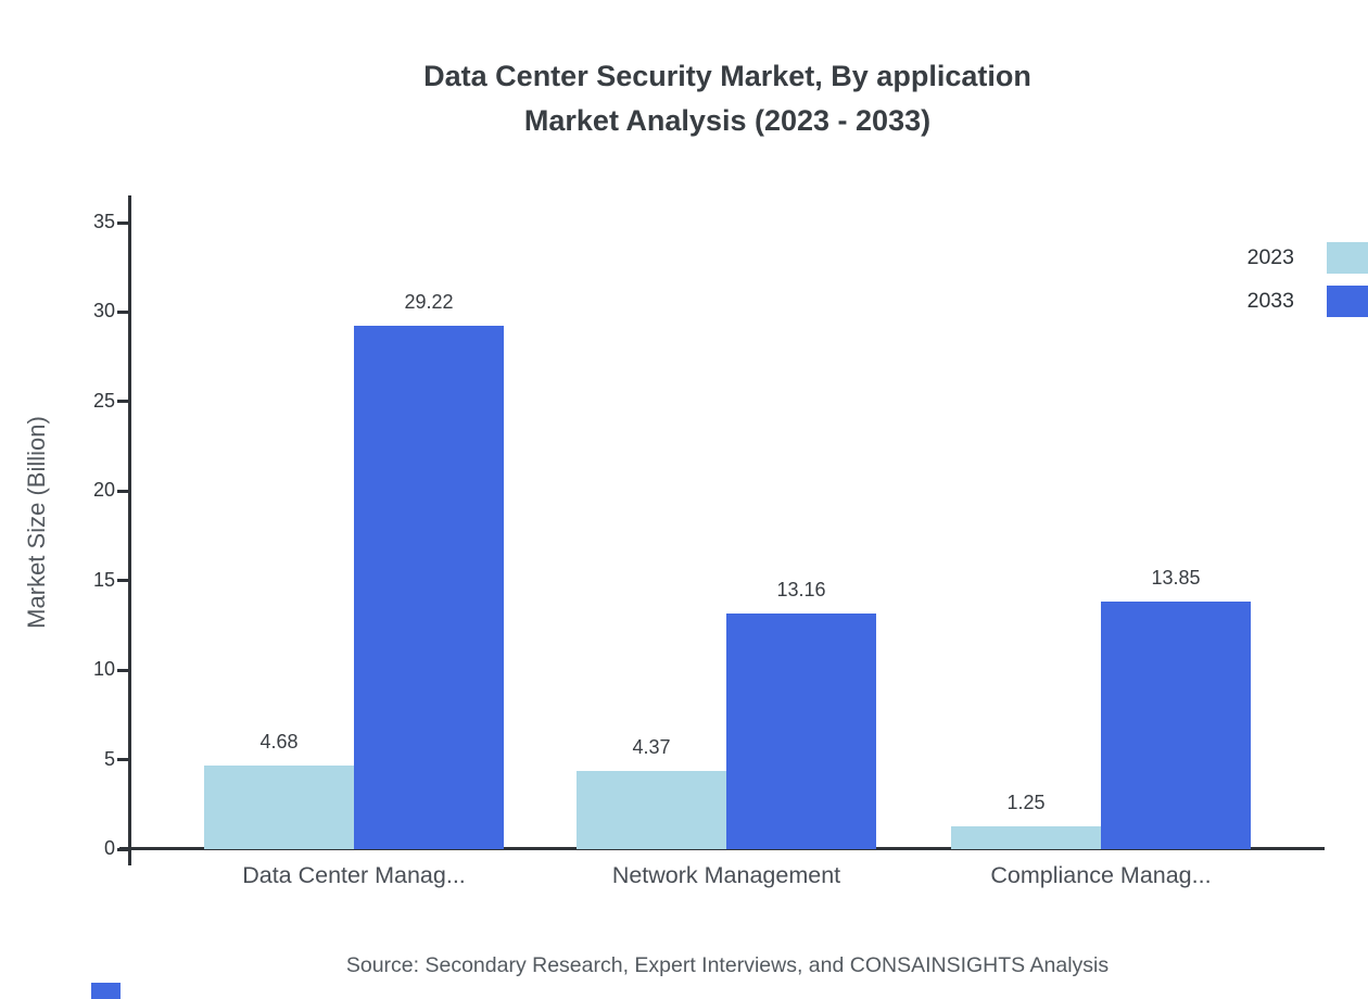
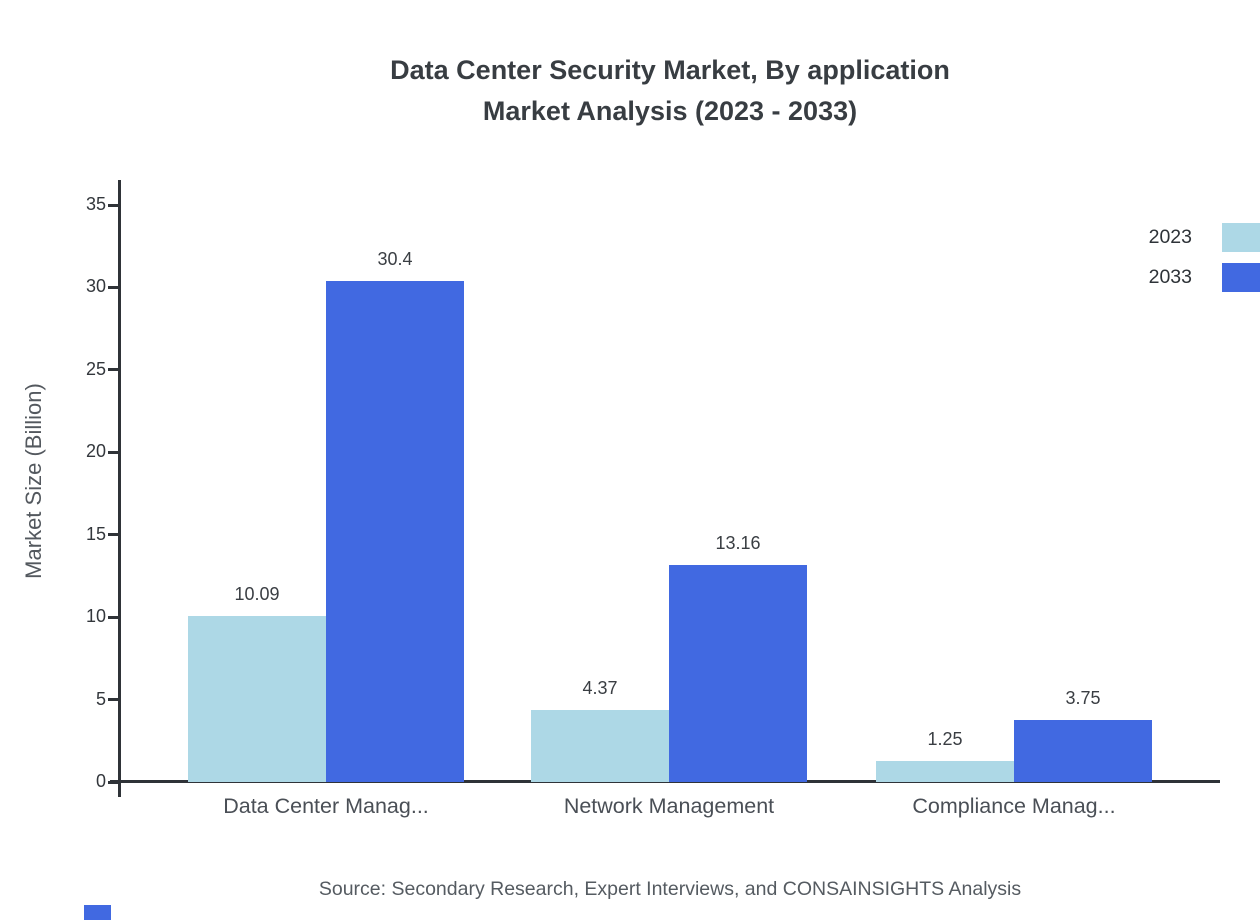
2023/Data Center Manag...: 4.68 -> 10.09
2033/Data Center Manag...: 29.22 -> 30.4
2033/Compliance Manag...: 13.85 -> 3.75
